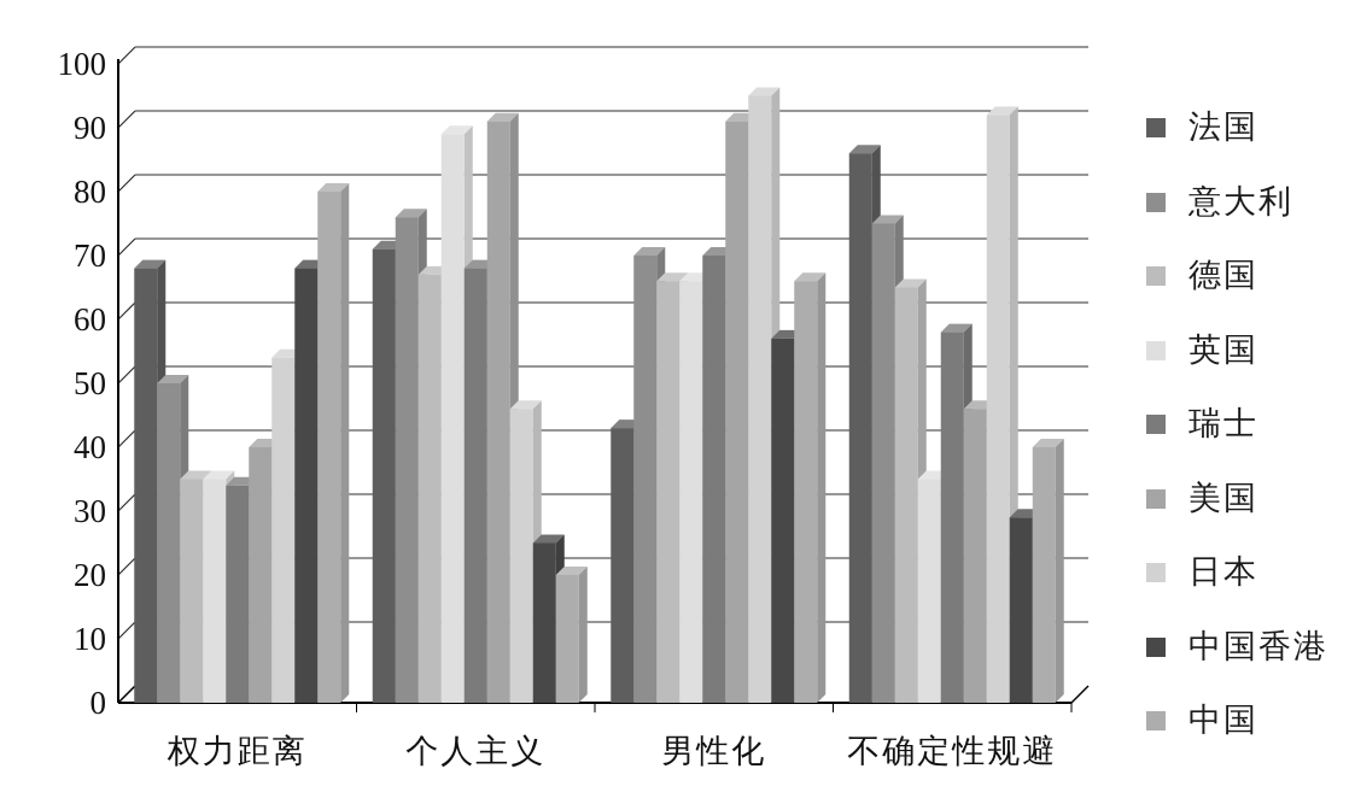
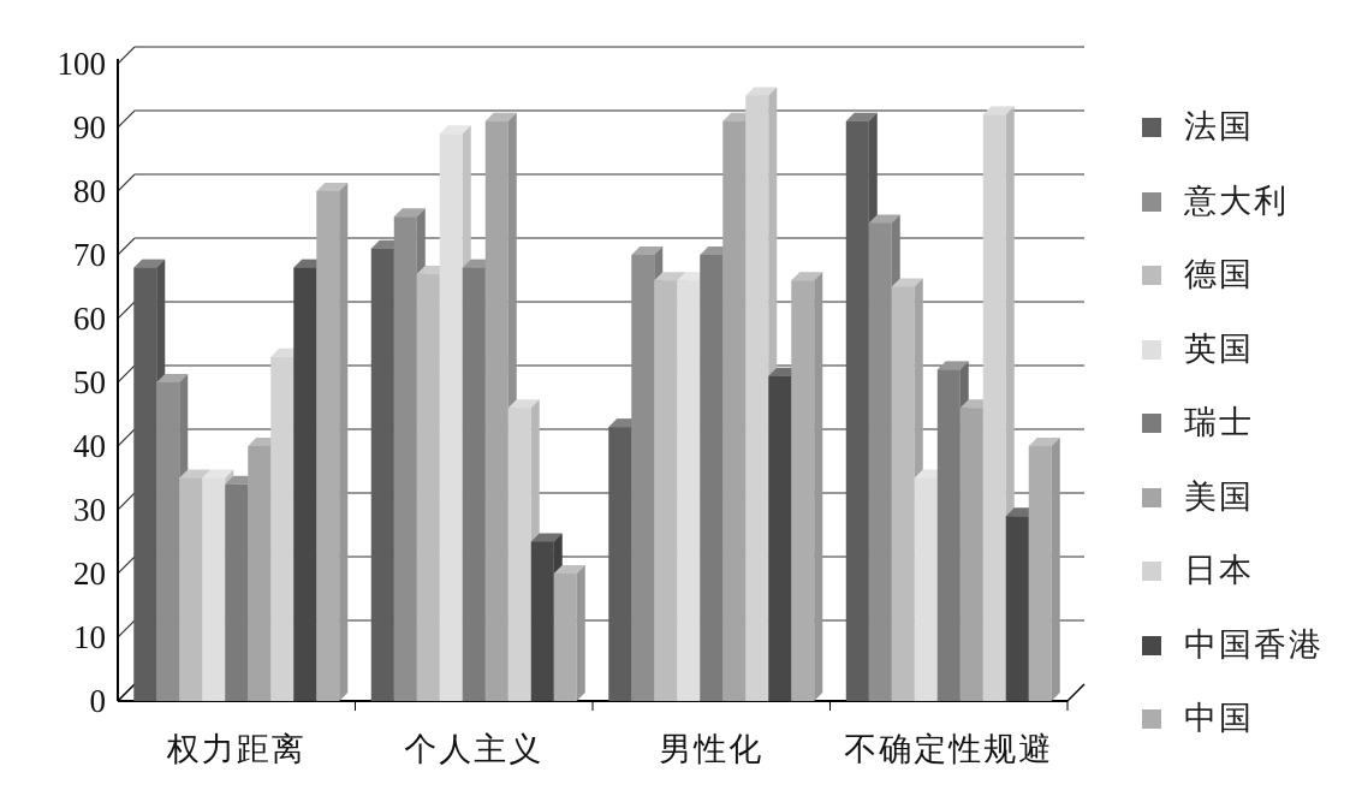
中国香港/男性化: 57 -> 51
法国/不确定性规避: 86 -> 91
瑞士/不确定性规避: 58 -> 52
